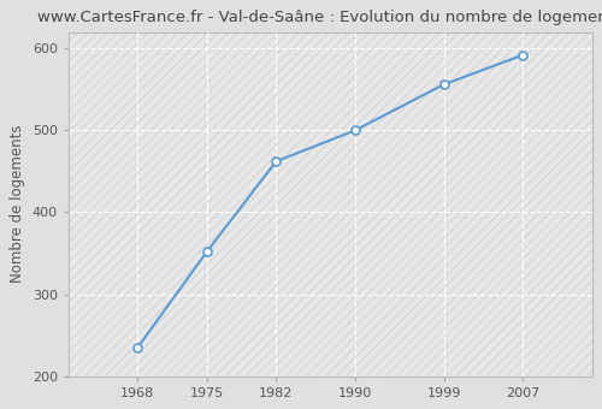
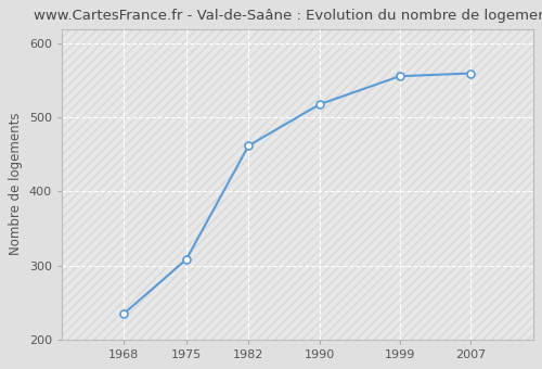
1975: 352 -> 308
1990: 500 -> 518
2007: 592 -> 560
